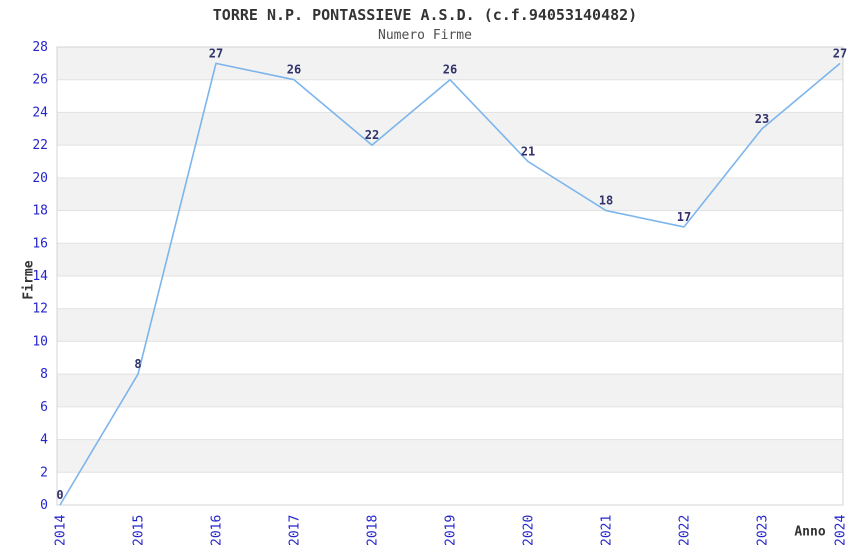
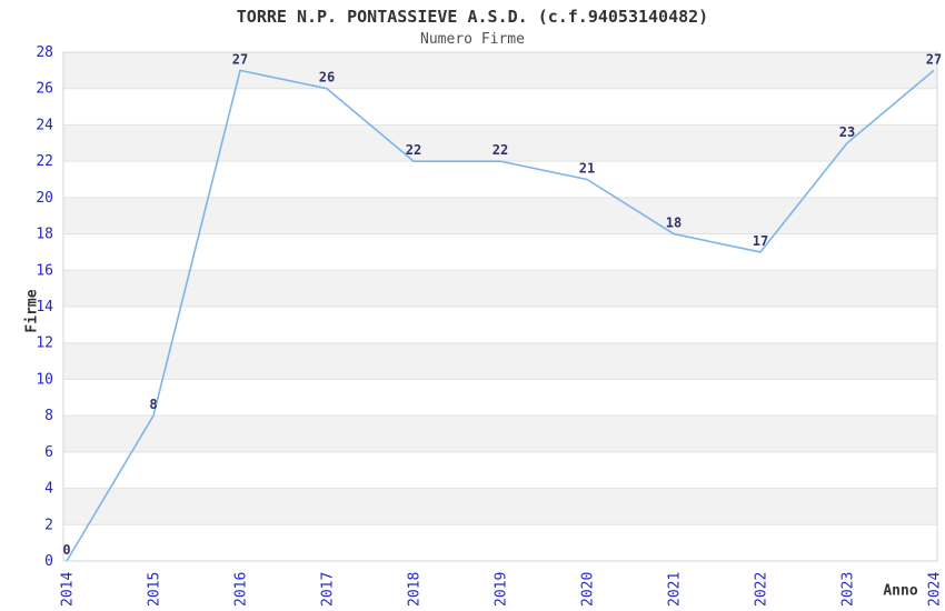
2019: 26 -> 22
